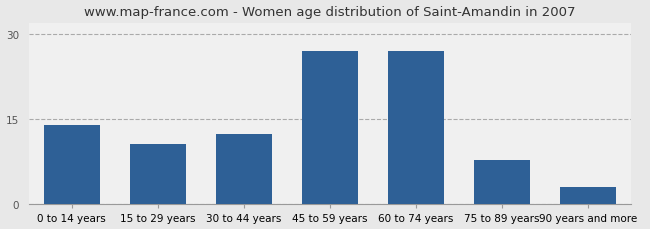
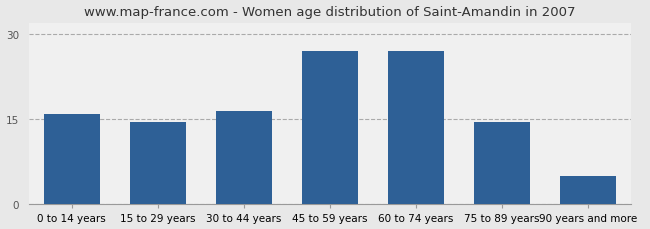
0 to 14 years: 14.0 -> 16.0
15 to 29 years: 10.6 -> 14.5
30 to 44 years: 12.4 -> 16.5
75 to 89 years: 7.8 -> 14.5
90 years and more: 3.0 -> 5.0
